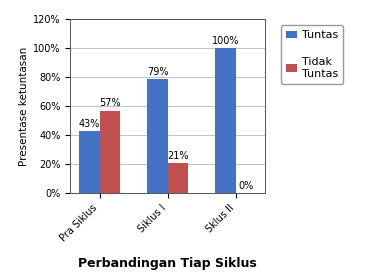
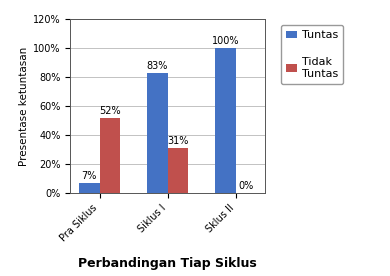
Tuntas/Pra Siklus: 43% -> 7%
Tidak Tuntas/Pra Siklus: 57% -> 52%
Tuntas/Siklus I: 79% -> 83%
Tidak Tuntas/Siklus I: 21% -> 31%
